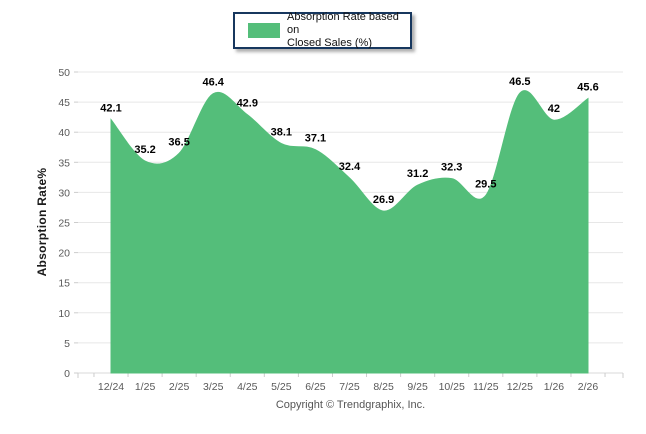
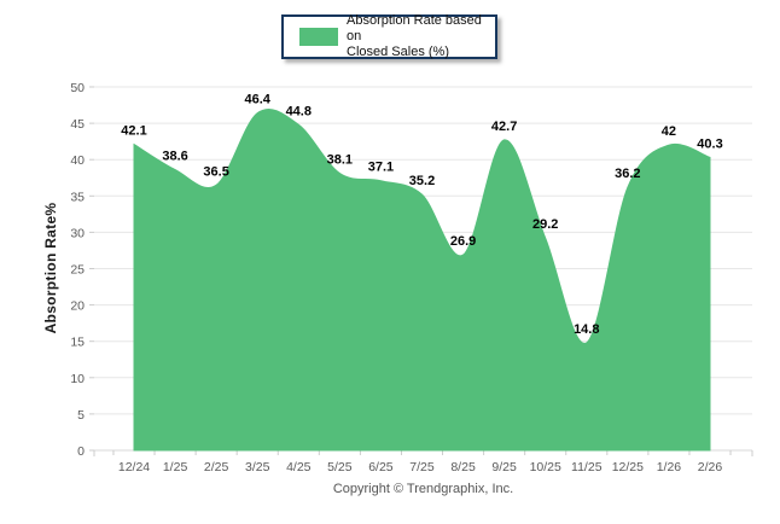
1/25: 35.2 -> 38.6
4/25: 42.9 -> 44.8
7/25: 32.4 -> 35.2
9/25: 31.2 -> 42.7
10/25: 32.3 -> 29.2
11/25: 29.5 -> 14.8
12/25: 46.5 -> 36.2
2/26: 45.6 -> 40.3
